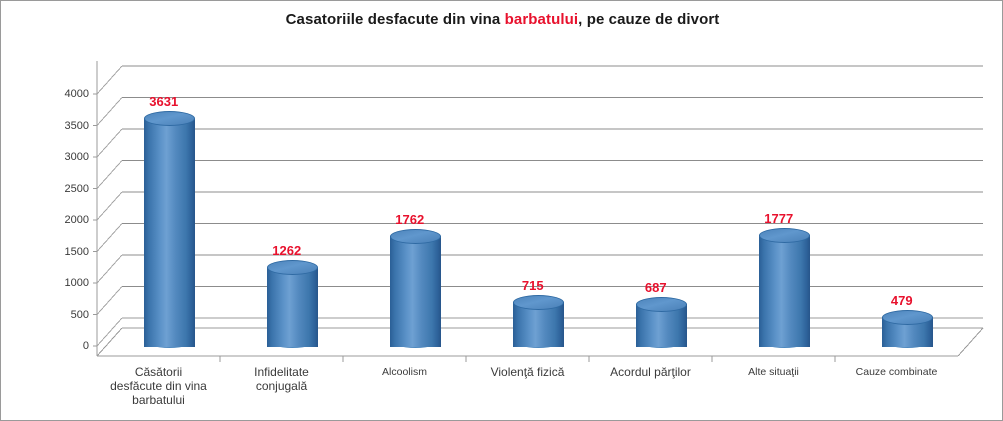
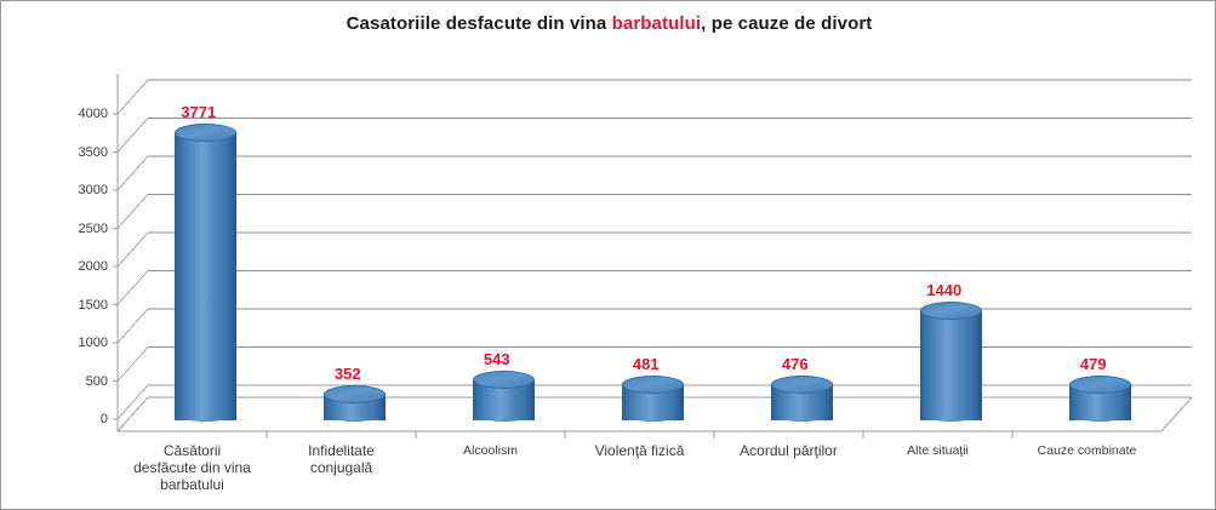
Căsătorii desfăcute din vina barbatului: 3631 -> 3771
Infidelitate conjugală: 1262 -> 352
Alcoolism: 1762 -> 543
Violenţă fizică: 715 -> 481
Acordul părţilor: 687 -> 476
Alte situaţii: 1777 -> 1440
